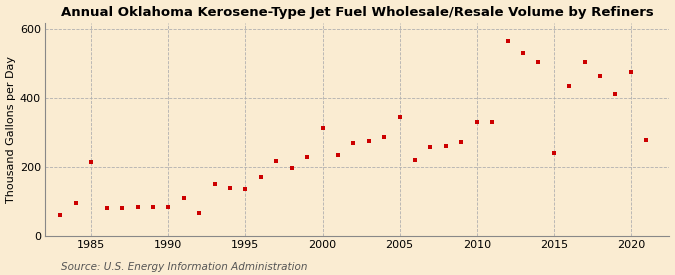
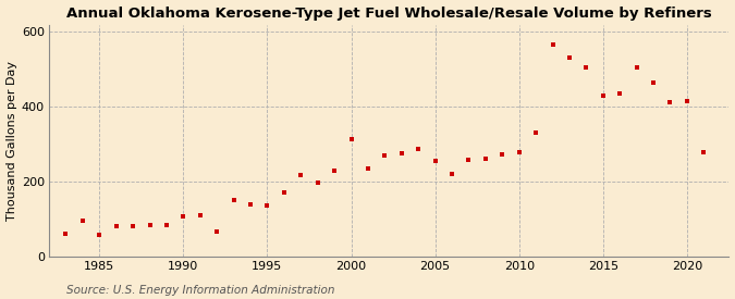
1985: 215 -> 57
1990: 85 -> 107
2005: 345 -> 255
2010: 330 -> 278
2015: 240 -> 430
2020: 475 -> 415
